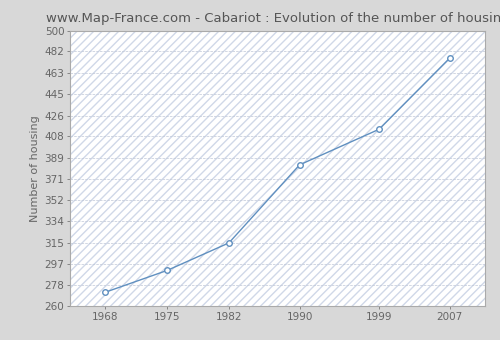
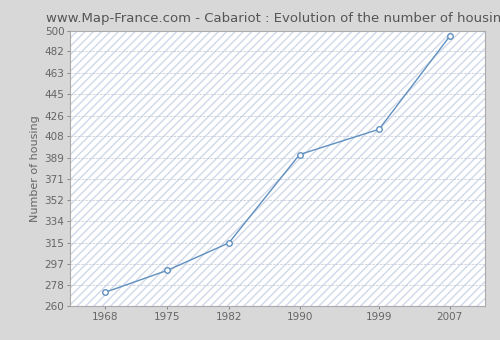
1990: 383 -> 392
2007: 476 -> 495
